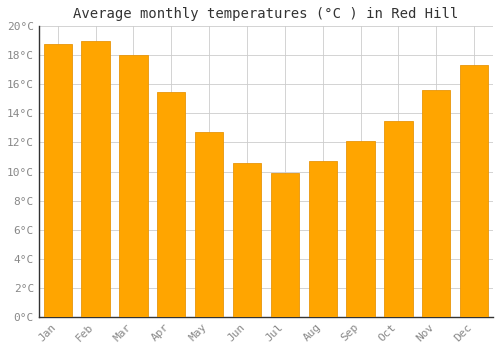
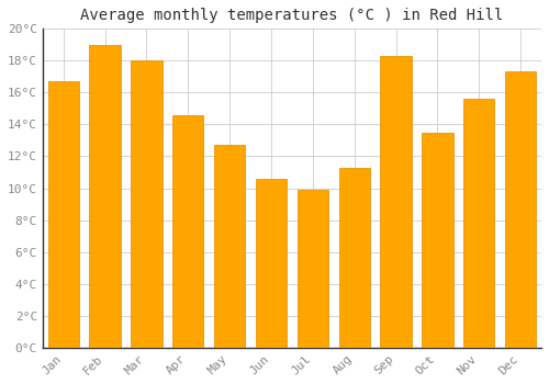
Jan: 18.8°C -> 16.7°C
Apr: 15.5°C -> 14.6°C
Aug: 10.7°C -> 11.3°C
Sep: 12.1°C -> 18.3°C
